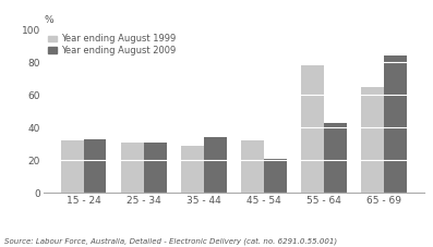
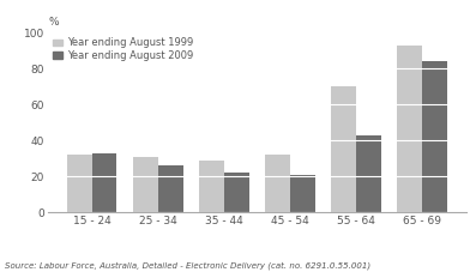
Year ending August 2009/25 - 34: 31 -> 26
Year ending August 2009/35 - 44: 34 -> 22
Year ending August 1999/55 - 64: 78 -> 70
Year ending August 1999/65 - 69: 65 -> 93
